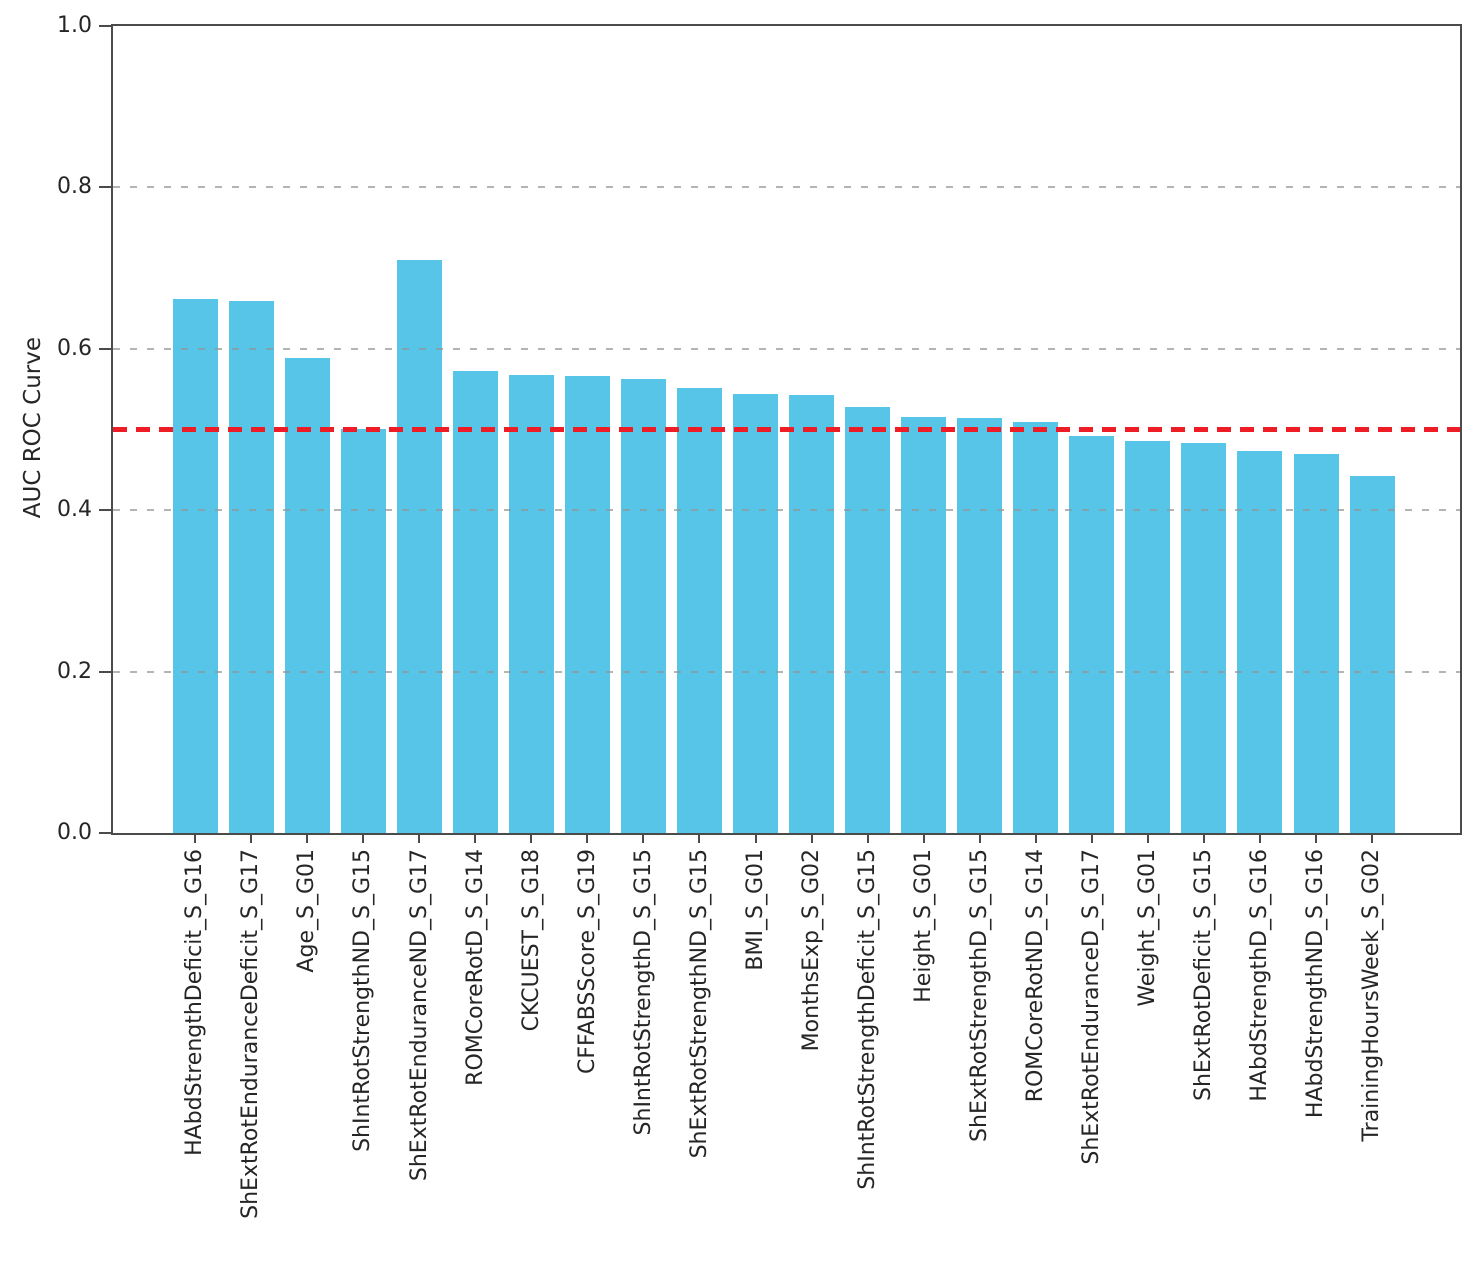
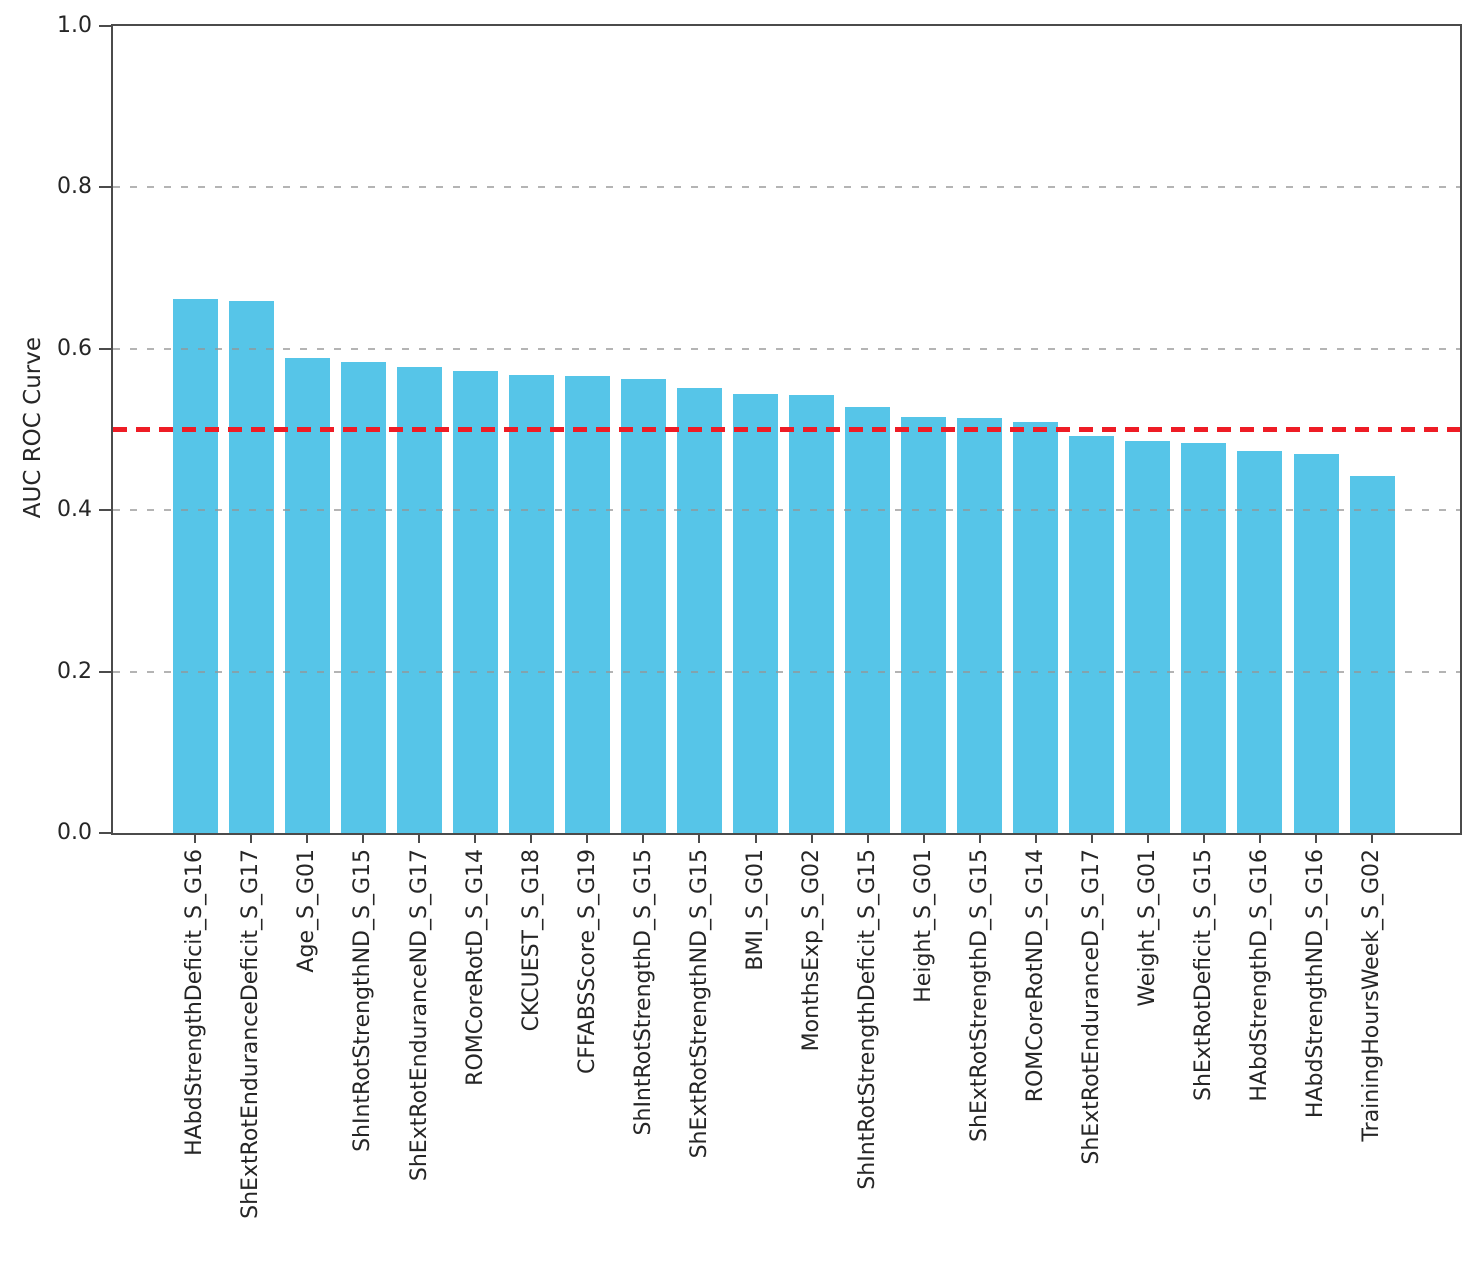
ShIntRotStrengthND_S_G15: 0.50 -> 0.58
ShExtRotEnduranceND_S_G17: 0.71 -> 0.58
